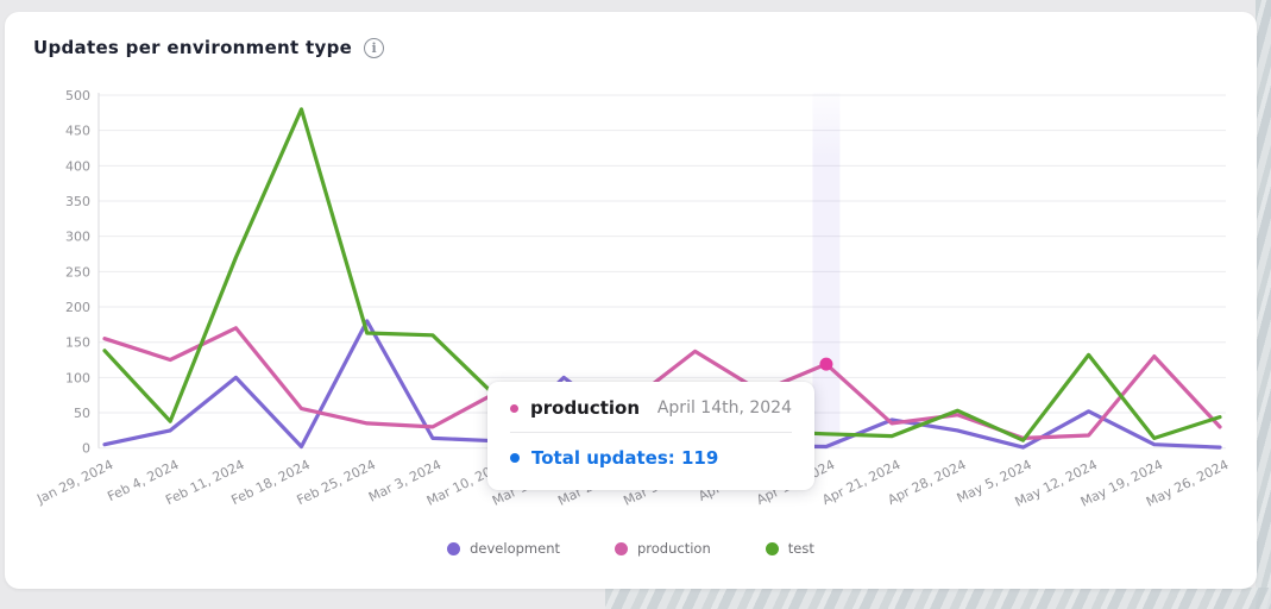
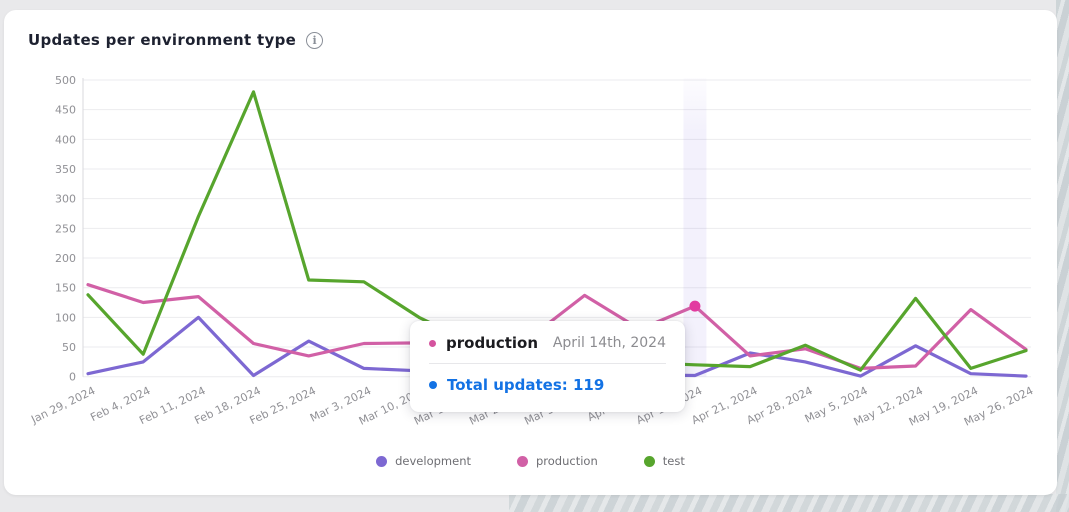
production/Feb 11, 2024: 170 -> 140
development/Feb 25, 2024: 180 -> 60
production/Mar 3, 2024: 30 -> 60
production/Mar 10, 2024: 80 -> 60
test/Mar 10, 2024: 70 -> 100
development/Mar 17, 2024: 100 -> 20
production/Mar 17, 2024: 80 -> 50
production/May 19, 2024: 130 -> 110
production/May 26, 2024: 30 -> 50
